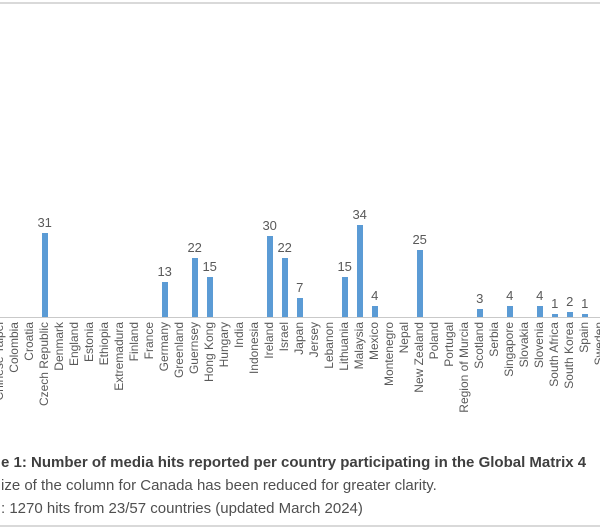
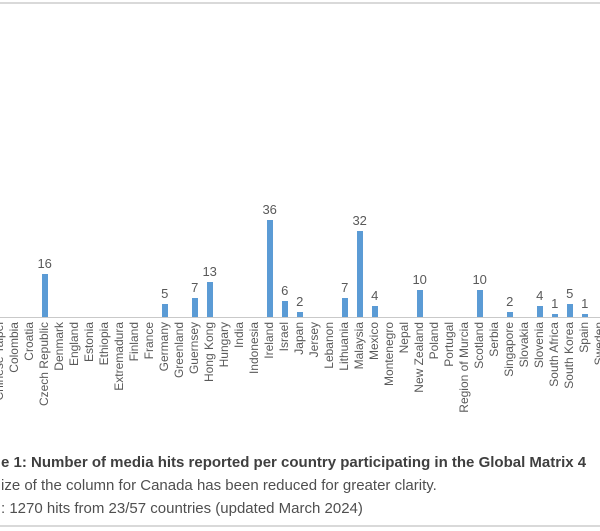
Czech Republic: 31 -> 16
Germany: 13 -> 5
Guernsey: 22 -> 7
Hong Kong: 15 -> 13
Ireland: 30 -> 36
Israel: 22 -> 6
Japan: 7 -> 2
Lithuania: 15 -> 7
Malaysia: 34 -> 32
New Zealand: 25 -> 10
Scotland: 3 -> 10
Singapore: 4 -> 2
South Korea: 2 -> 5
